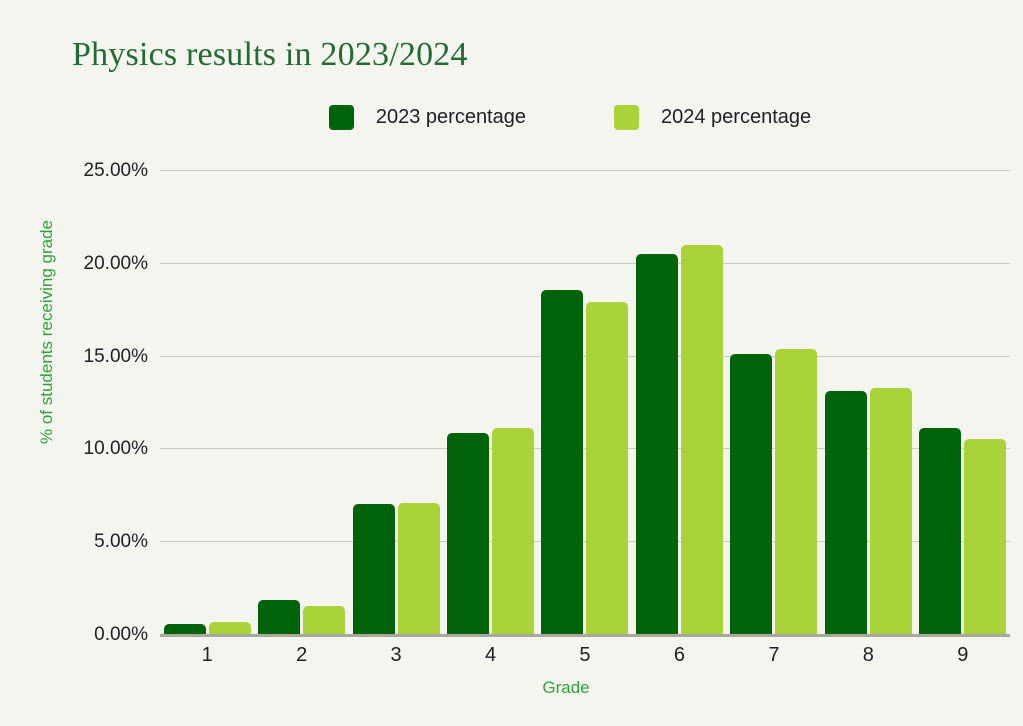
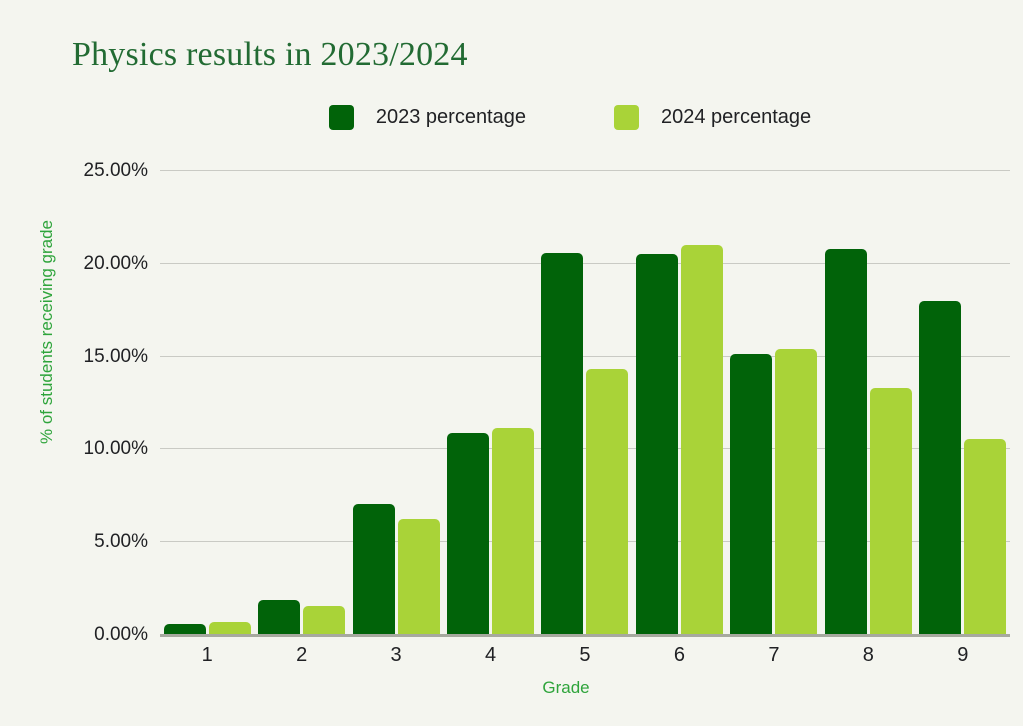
2024 percentage/3: 7.0% -> 6.2%
2023 percentage/5: 18.6% -> 20.6%
2024 percentage/5: 17.9% -> 14.3%
2023 percentage/8: 13.1% -> 20.8%
2023 percentage/9: 11.1% -> 18.0%
